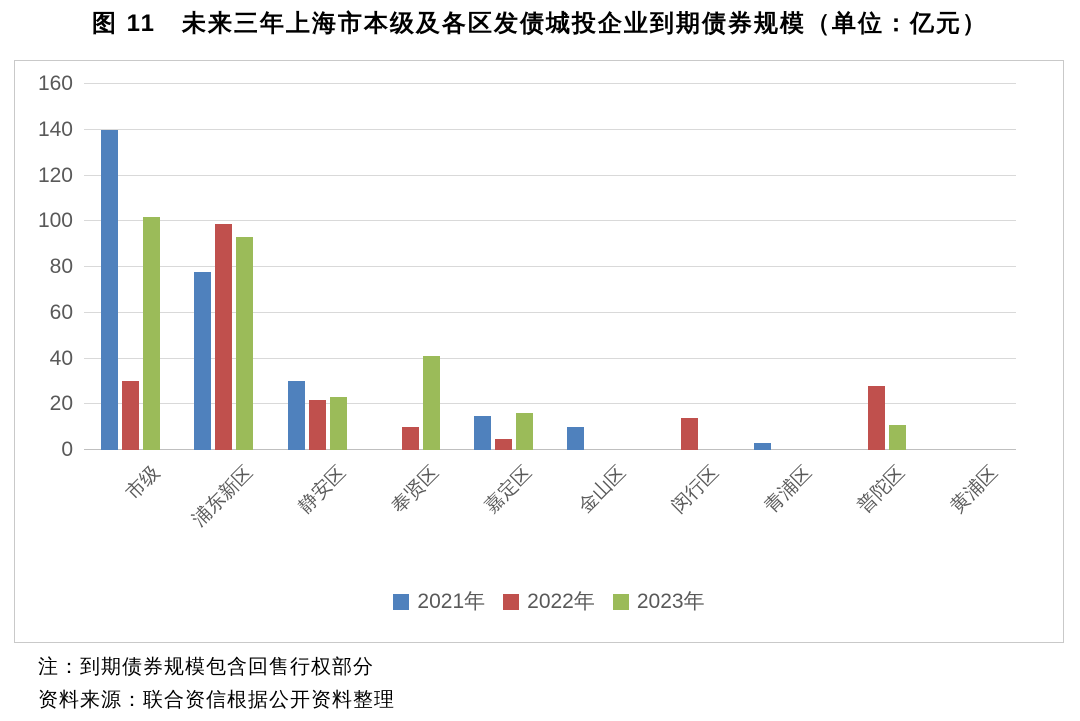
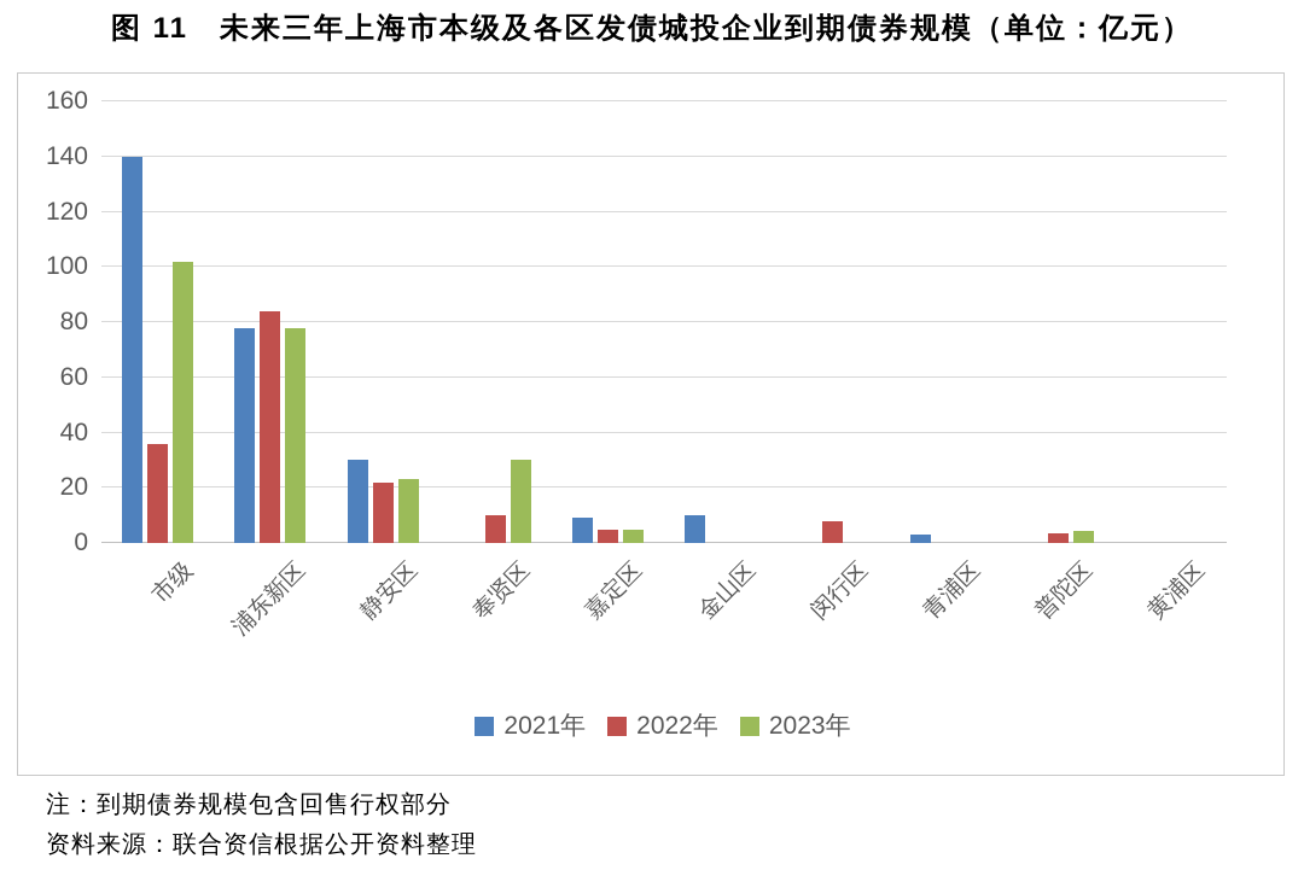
2022年/市级: 30 -> 36
2022年/浦东新区: 99 -> 84
2023年/浦东新区: 93 -> 78
2023年/奉贤区: 41 -> 30
2021年/嘉定区: 15 -> 9
2023年/嘉定区: 16 -> 5
2022年/闵行区: 14 -> 8
2022年/普陀区: 28 -> 4
2023年/普陀区: 11 -> 4
